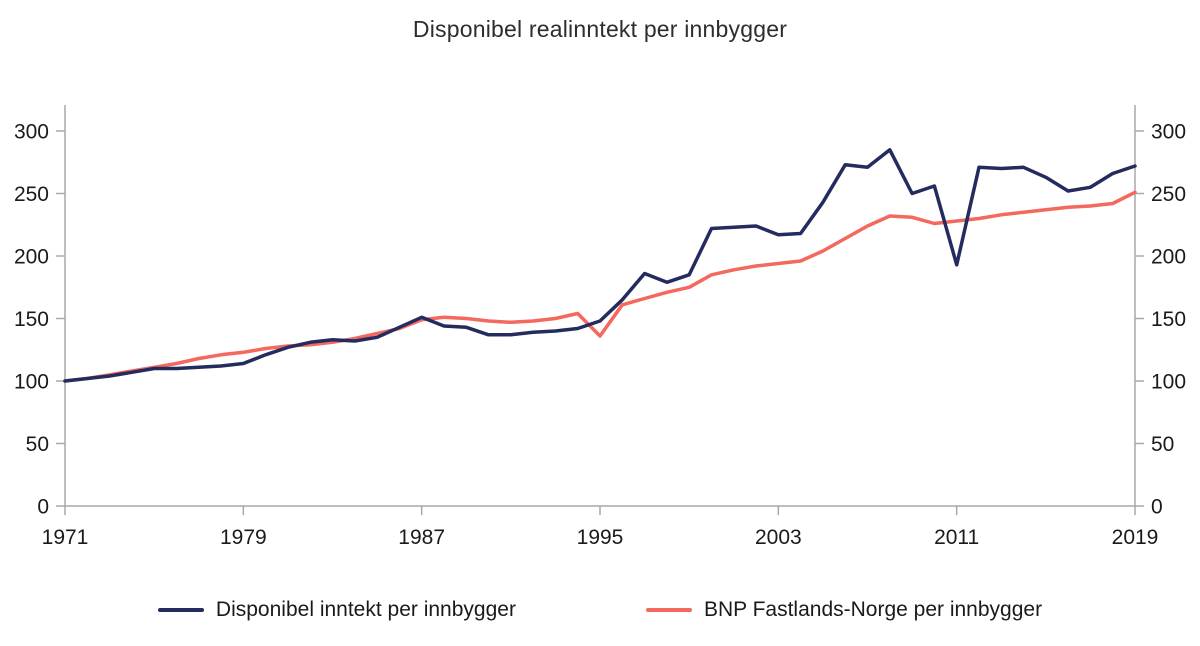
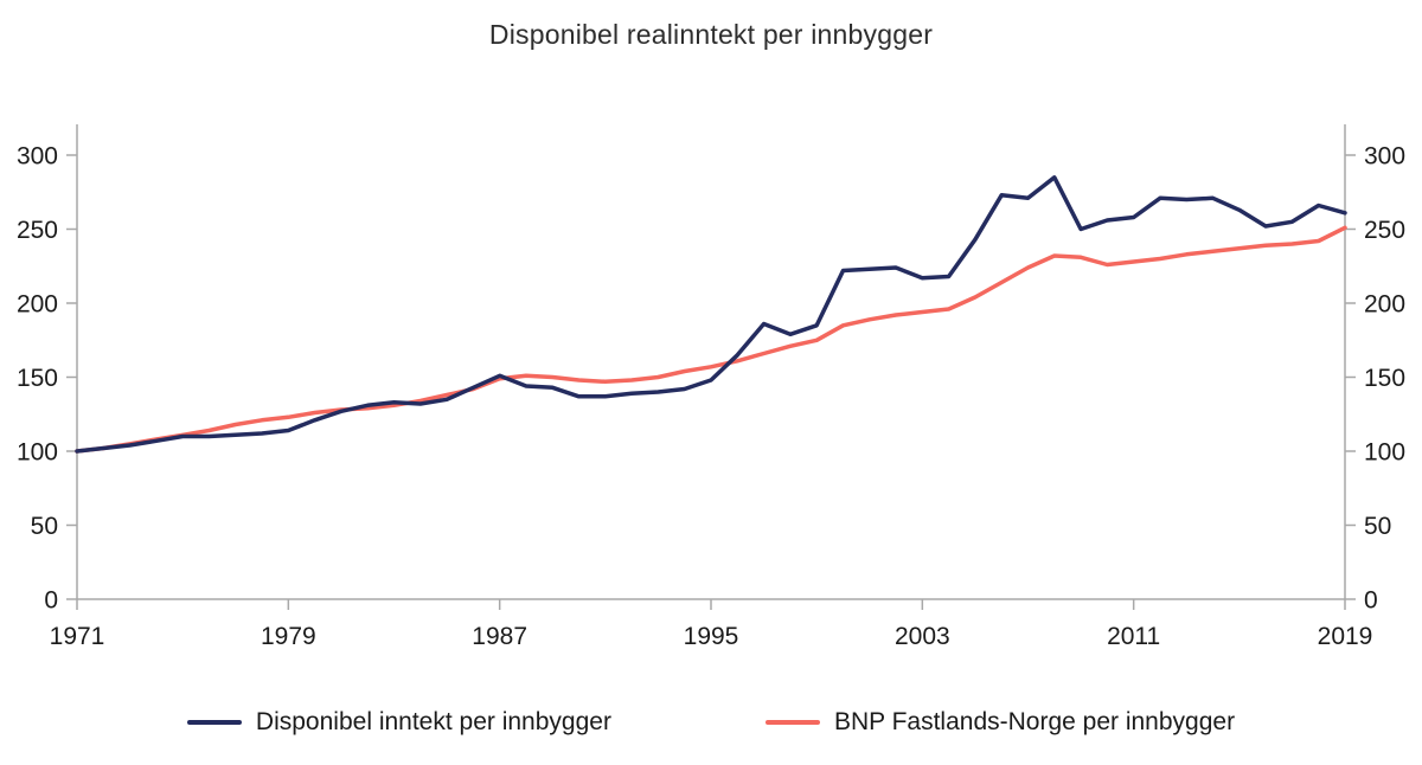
BNP Fastlands-Norge per innbygger/1995: 136 -> 157
Disponibel inntekt per innbygger/2011: 193 -> 258
Disponibel inntekt per innbygger/2019: 272 -> 261
